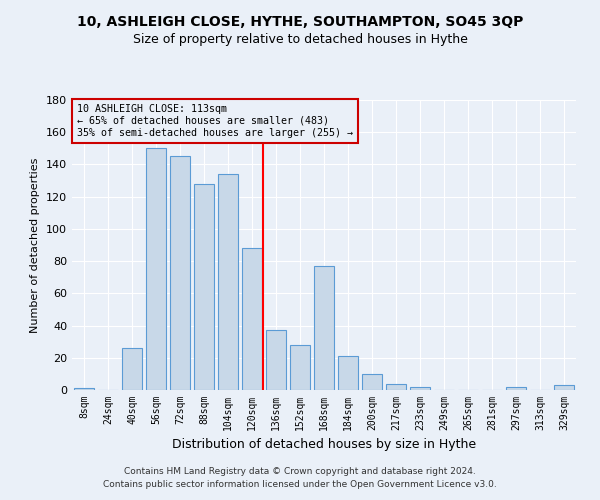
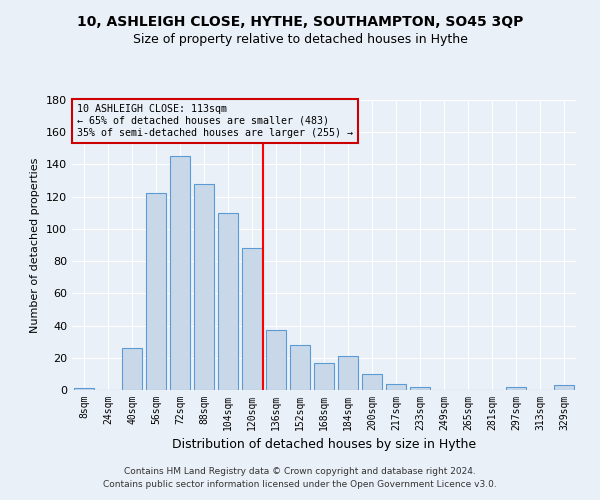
56sqm: 150 -> 122
104sqm: 134 -> 110
168sqm: 77 -> 17
